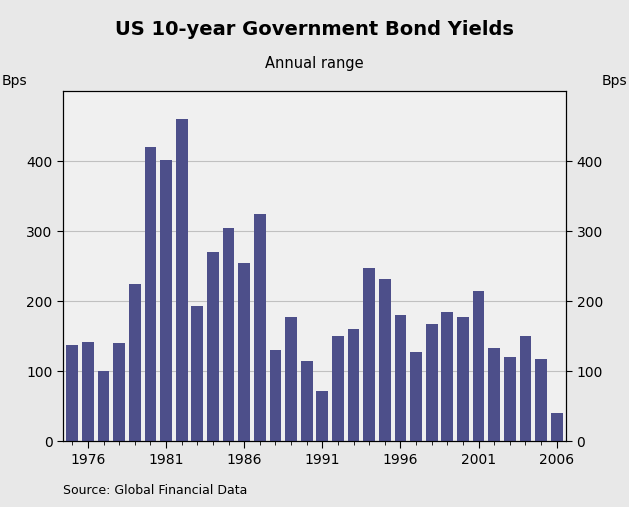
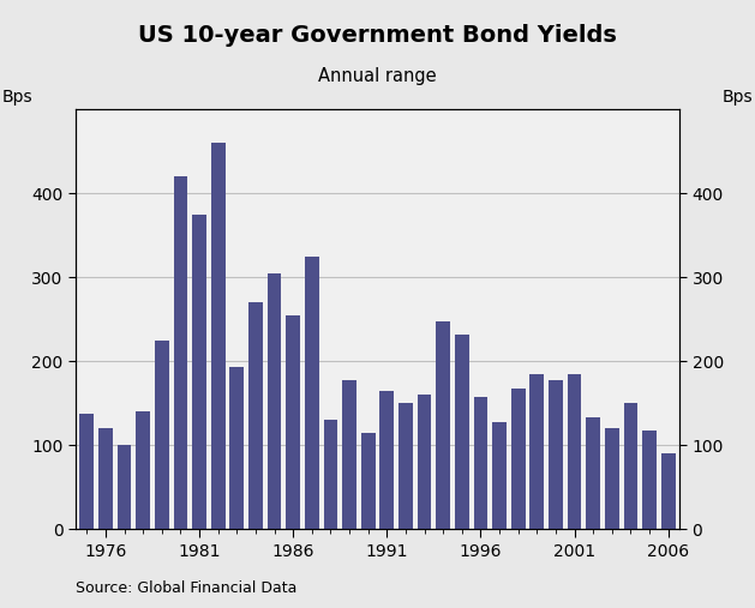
1976: 142 -> 120
1981: 402 -> 375
1991: 72 -> 165
1996: 180 -> 157
2001: 214 -> 185
2006: 40 -> 90
